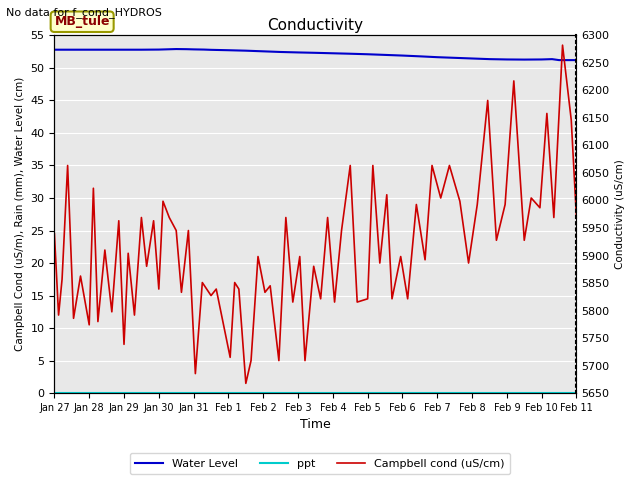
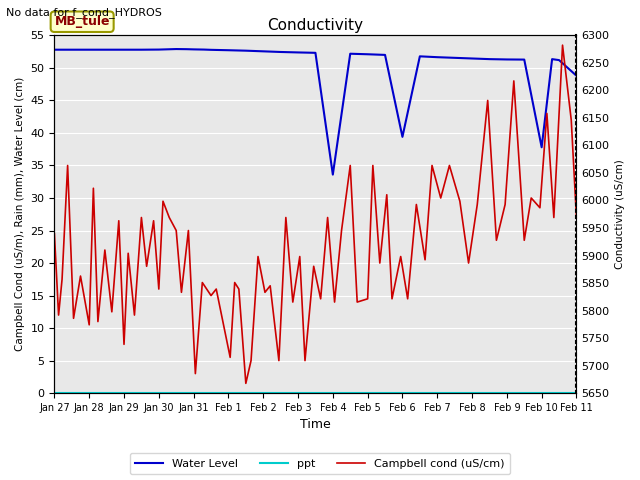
Water Level/Feb 4: 52.2 -> 33.6
Water Level/Feb 6: 51.9 -> 39.4
Water Level/Feb 10: 51.3 -> 37.8
Water Level/Feb 11: 51.2 -> 48.8
